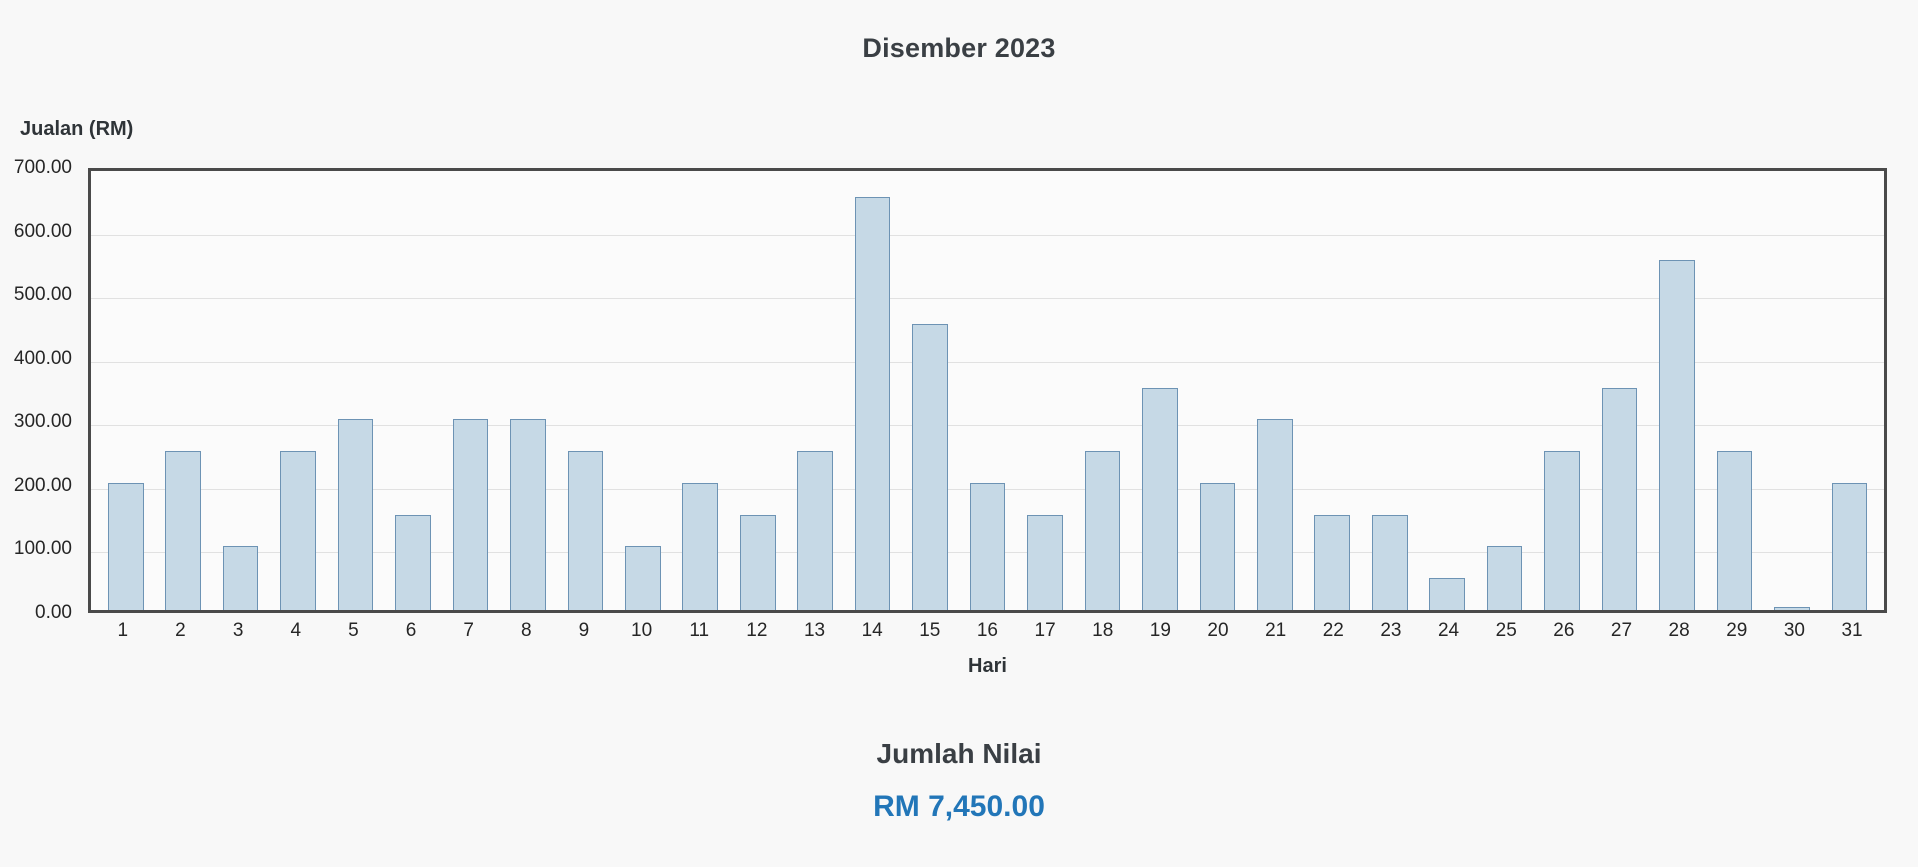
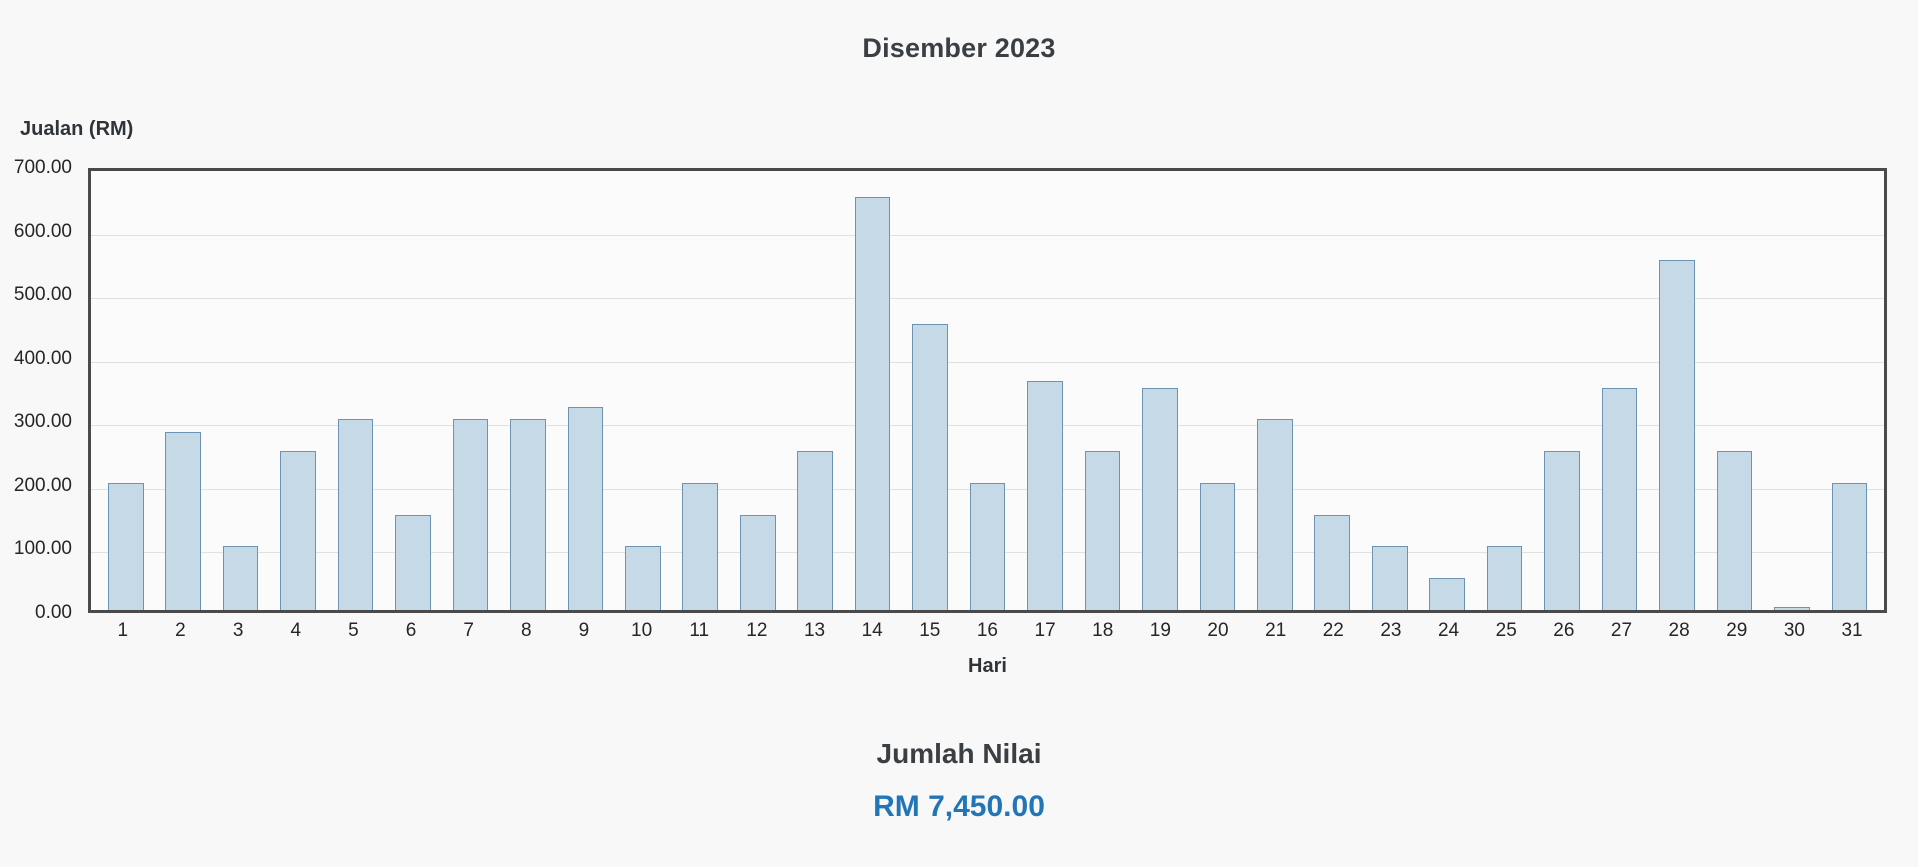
2: 250 -> 280
9: 250 -> 320
17: 150 -> 360
23: 150 -> 100
